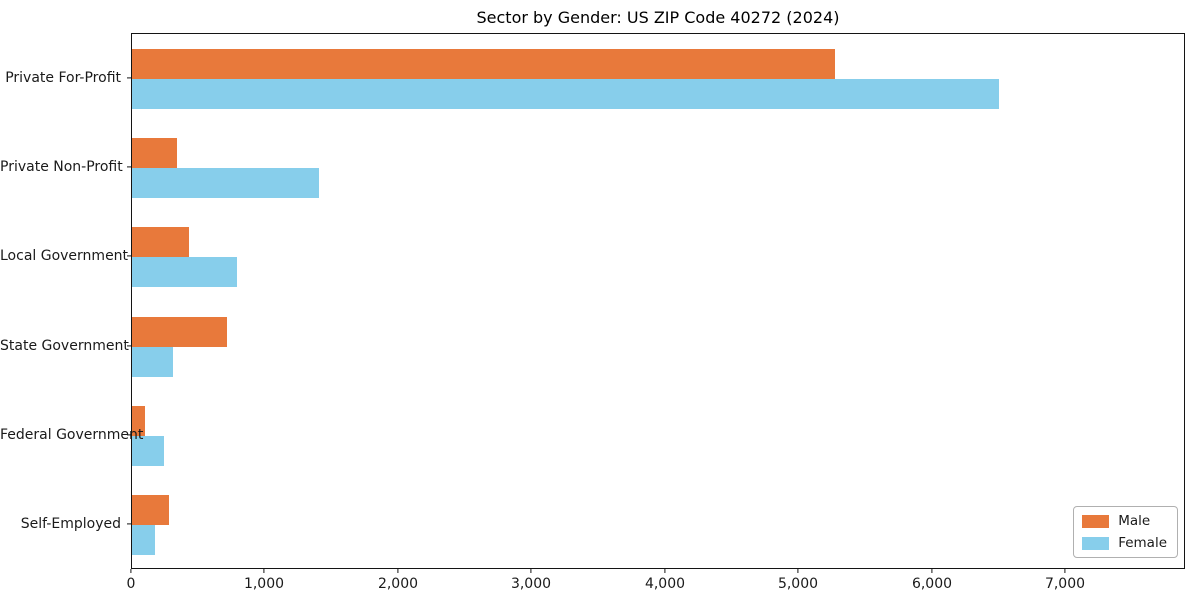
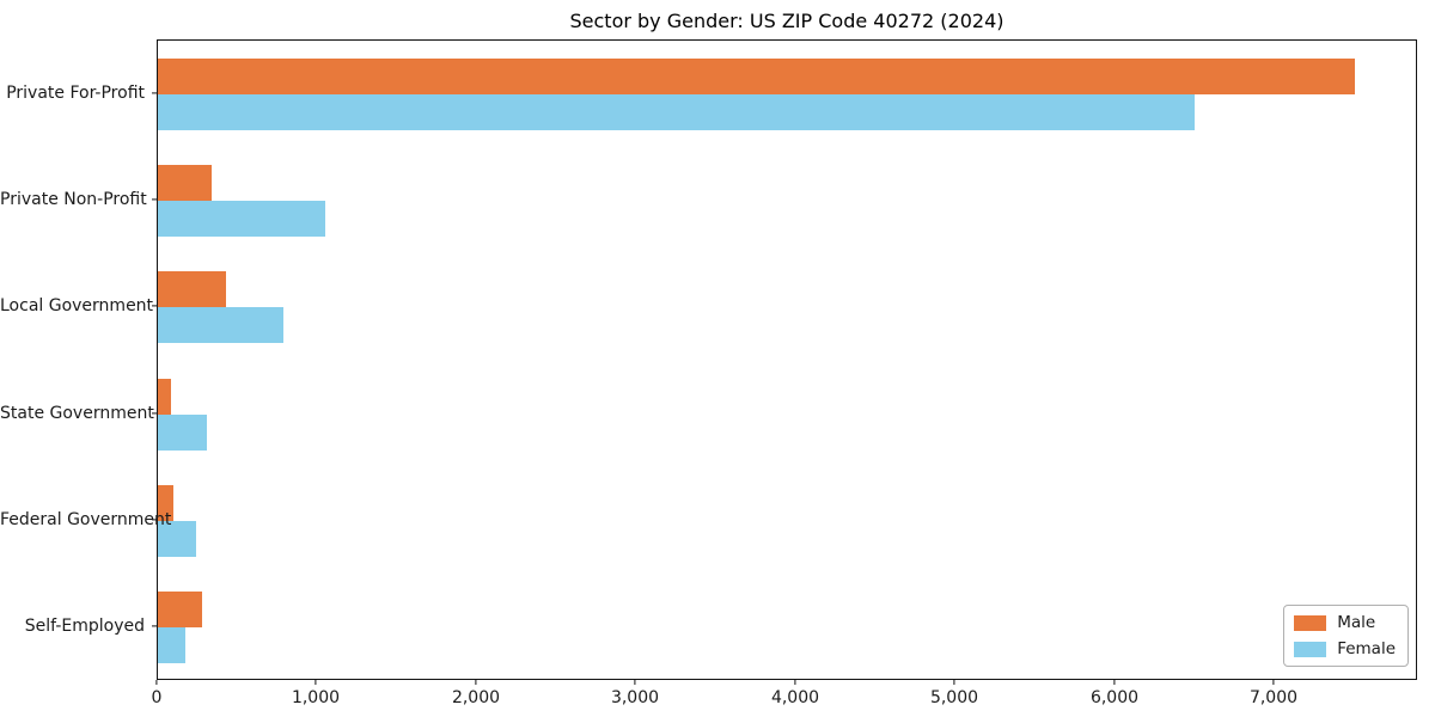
Male/Private For-Profit: 5270 -> 7500
Female/Private Non-Profit: 1400 -> 1050
Male/State Government: 710 -> 80
